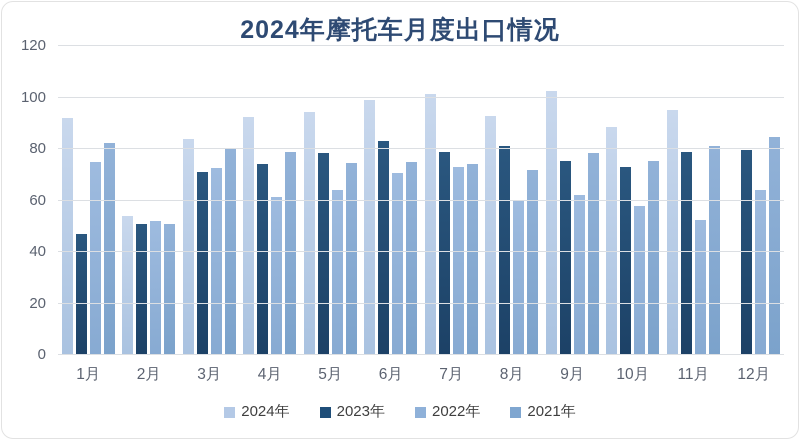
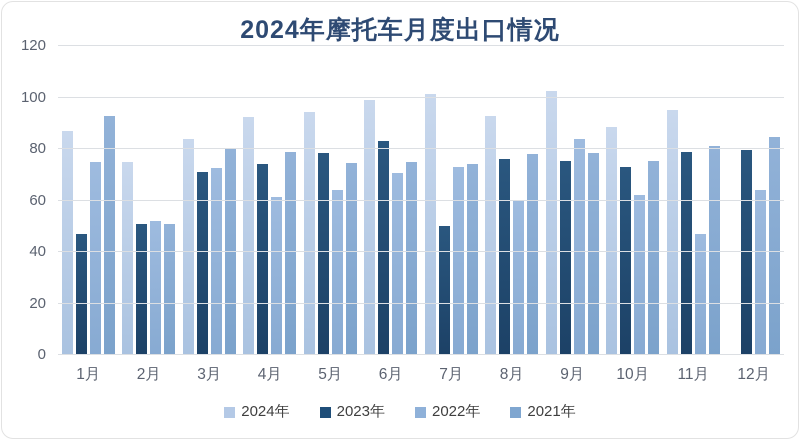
2024年/1月: 92 -> 87
2021年/1月: 82 -> 93
2024年/2月: 54 -> 75
2023年/7月: 79 -> 50
2023年/8月: 81 -> 76
2021年/8月: 72 -> 78
2022年/9月: 62 -> 84
2022年/10月: 58 -> 62
2022年/11月: 52 -> 47
